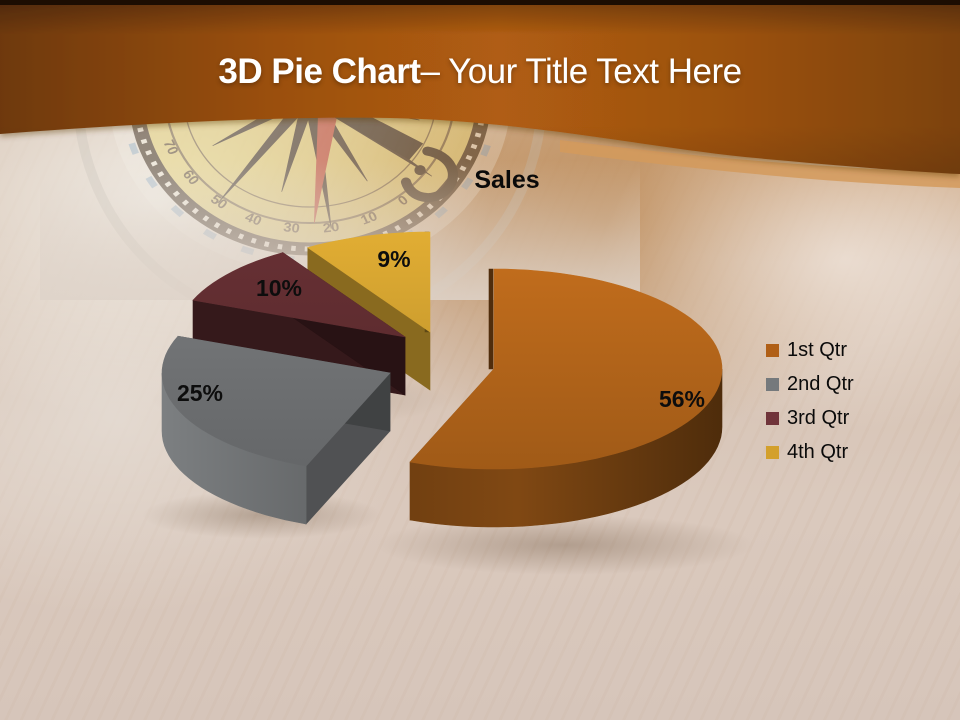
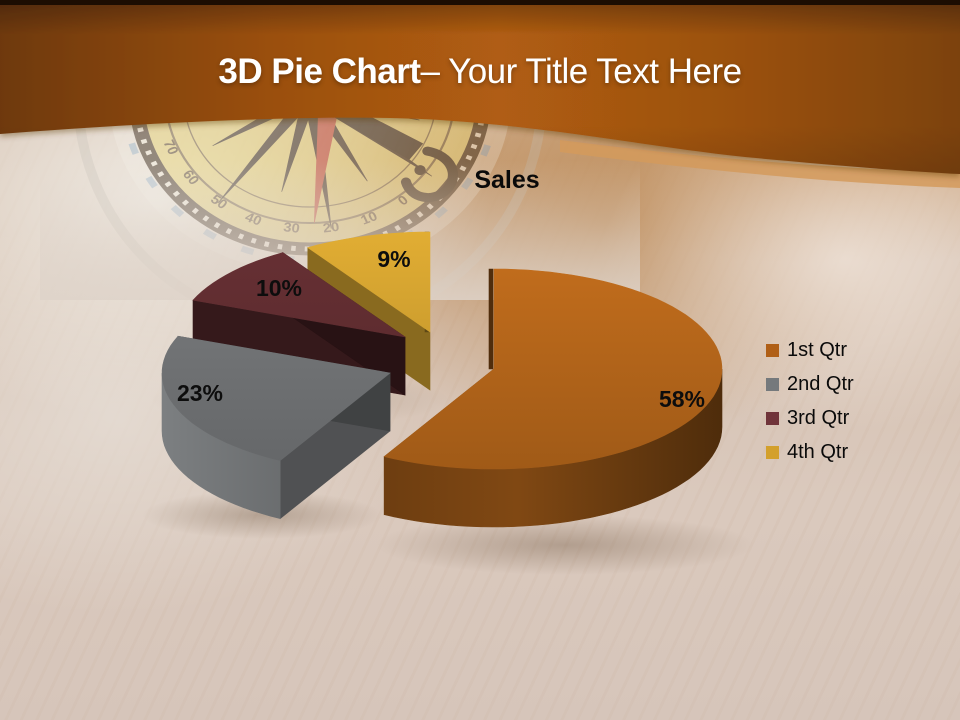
1st Qtr: 56% -> 58%
2nd Qtr: 25% -> 23%
